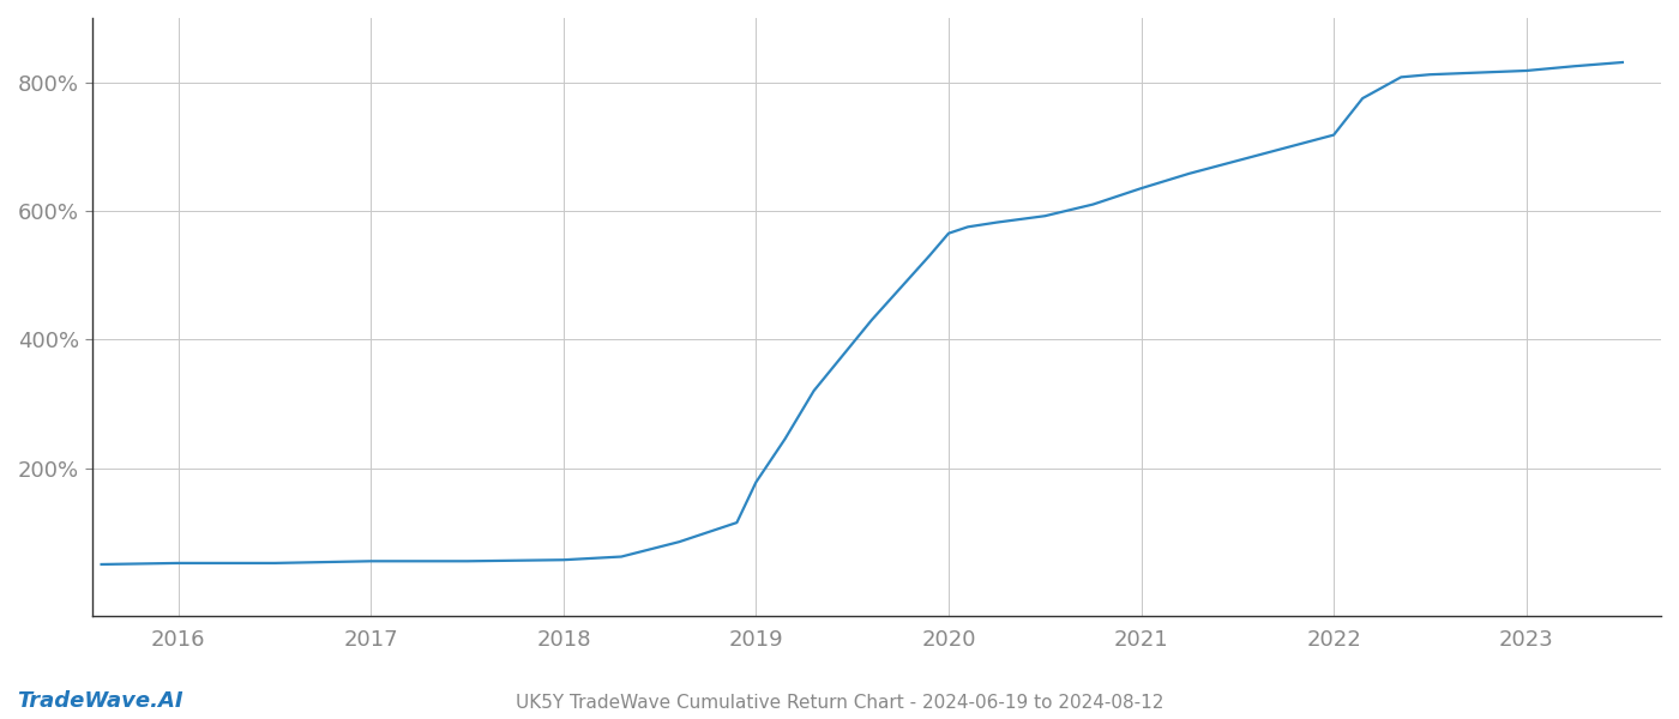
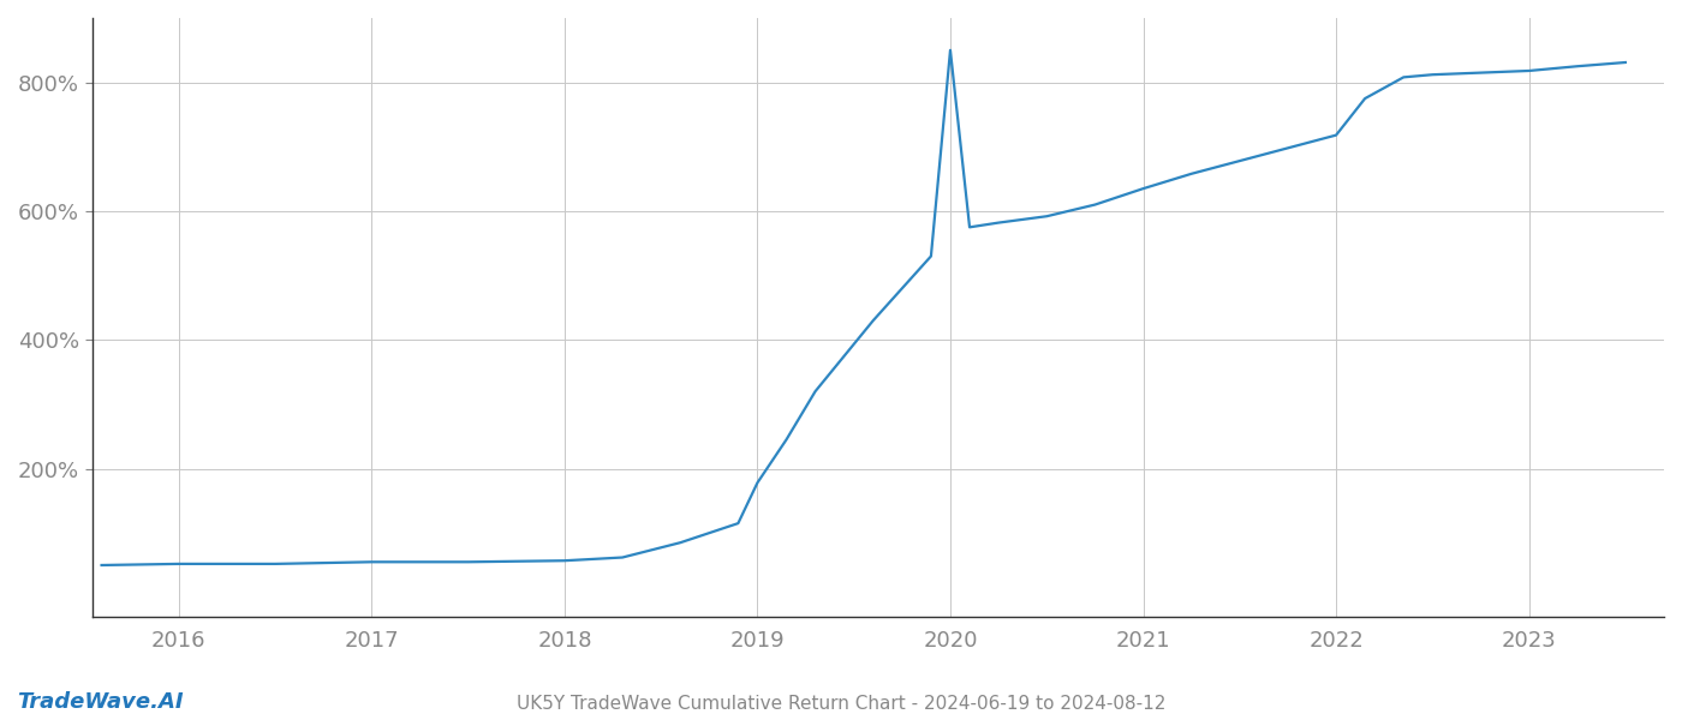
2020: 565% -> 850%
